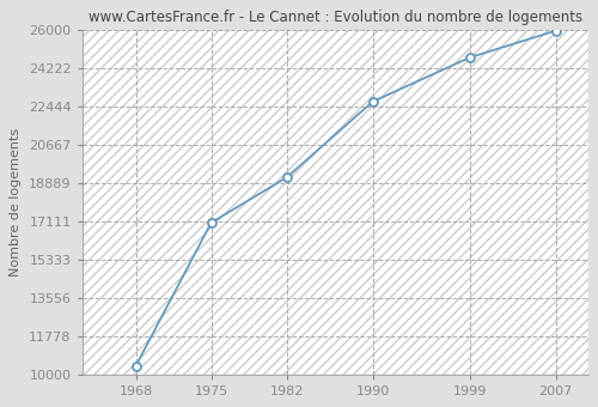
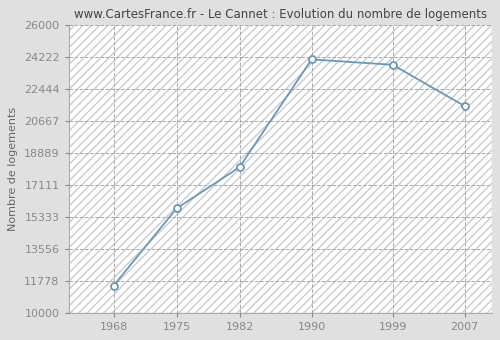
1968: 10400 -> 11500
1975: 17000 -> 15800
1982: 19200 -> 18100
1990: 22700 -> 24100
1999: 24700 -> 23800
2007: 26000 -> 21500
